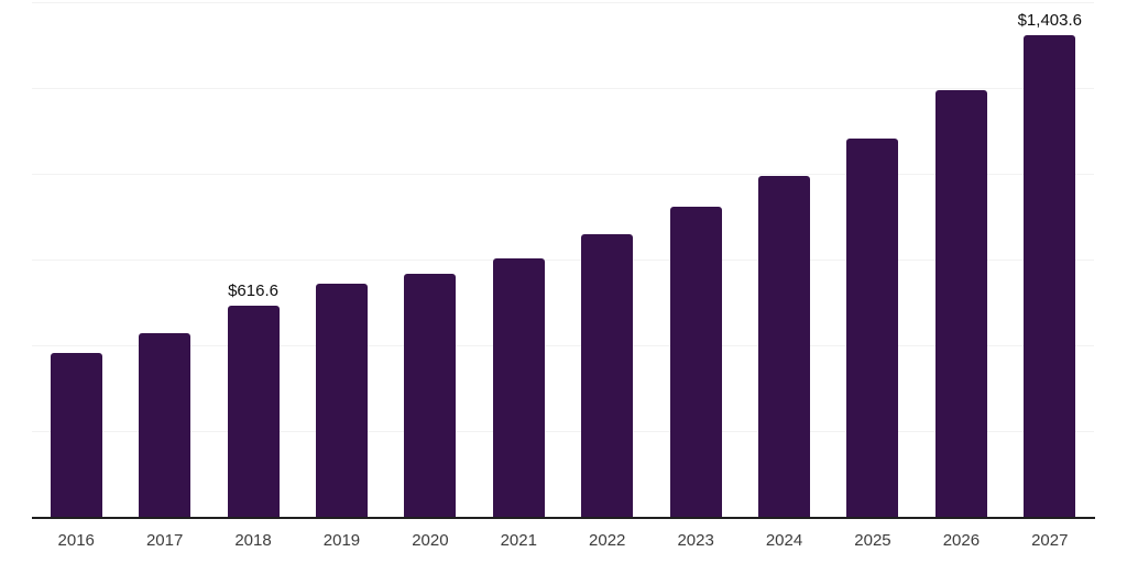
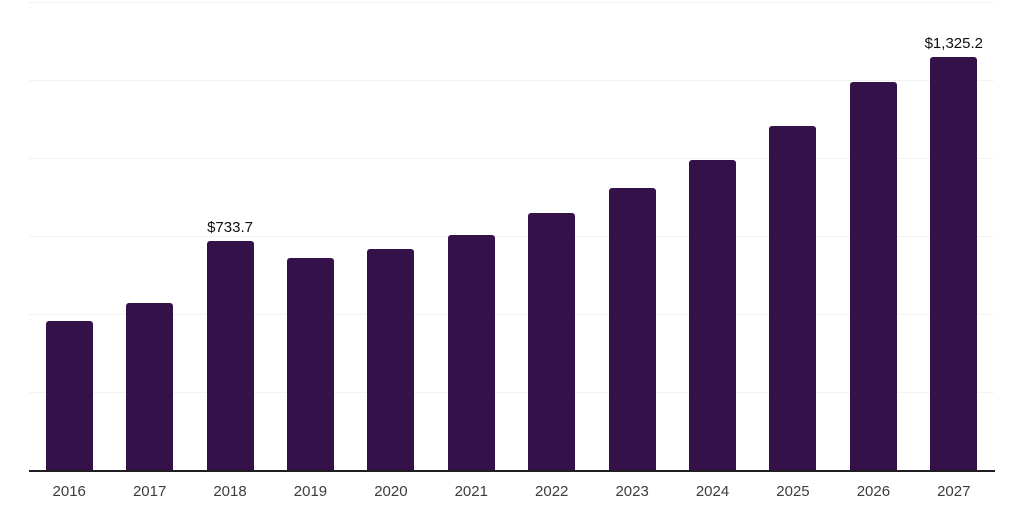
2018: $616.6 -> $733.7
2027: $1,403.6 -> $1,325.2
